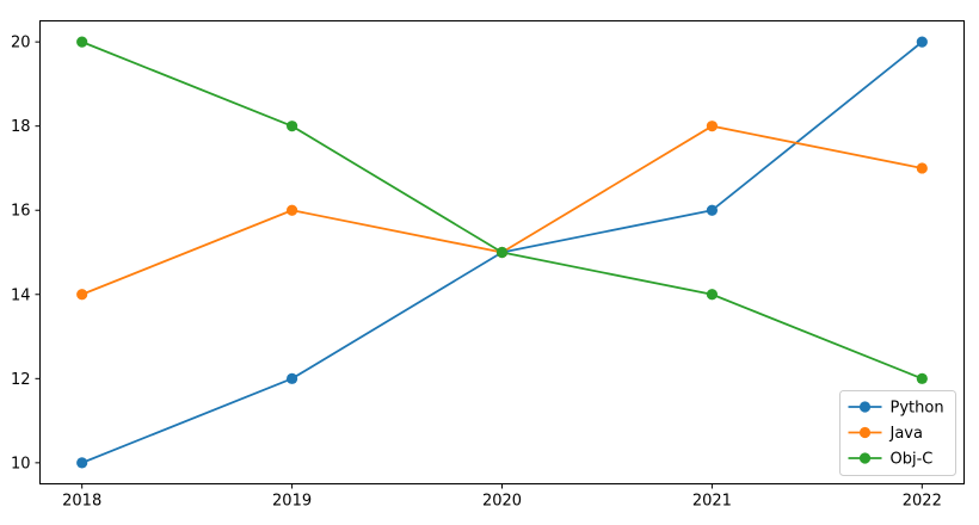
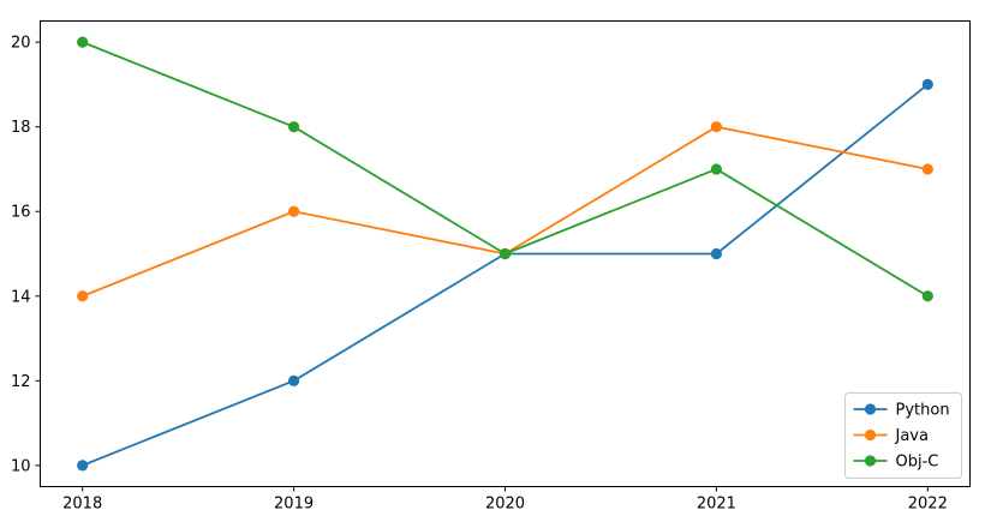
Python/2021: 16 -> 15
Obj-C/2021: 14 -> 17
Python/2022: 20 -> 19
Obj-C/2022: 12 -> 14
